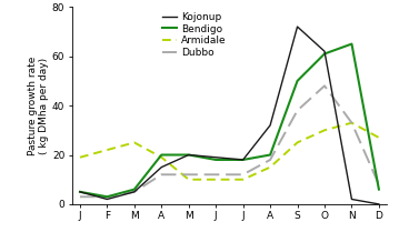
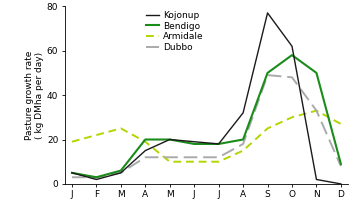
Kojonup/S: 72 -> 77
Dubbo/S: 38 -> 49
Bendigo/O: 61 -> 58
Bendigo/N: 65 -> 50
Bendigo/D: 6 -> 9
